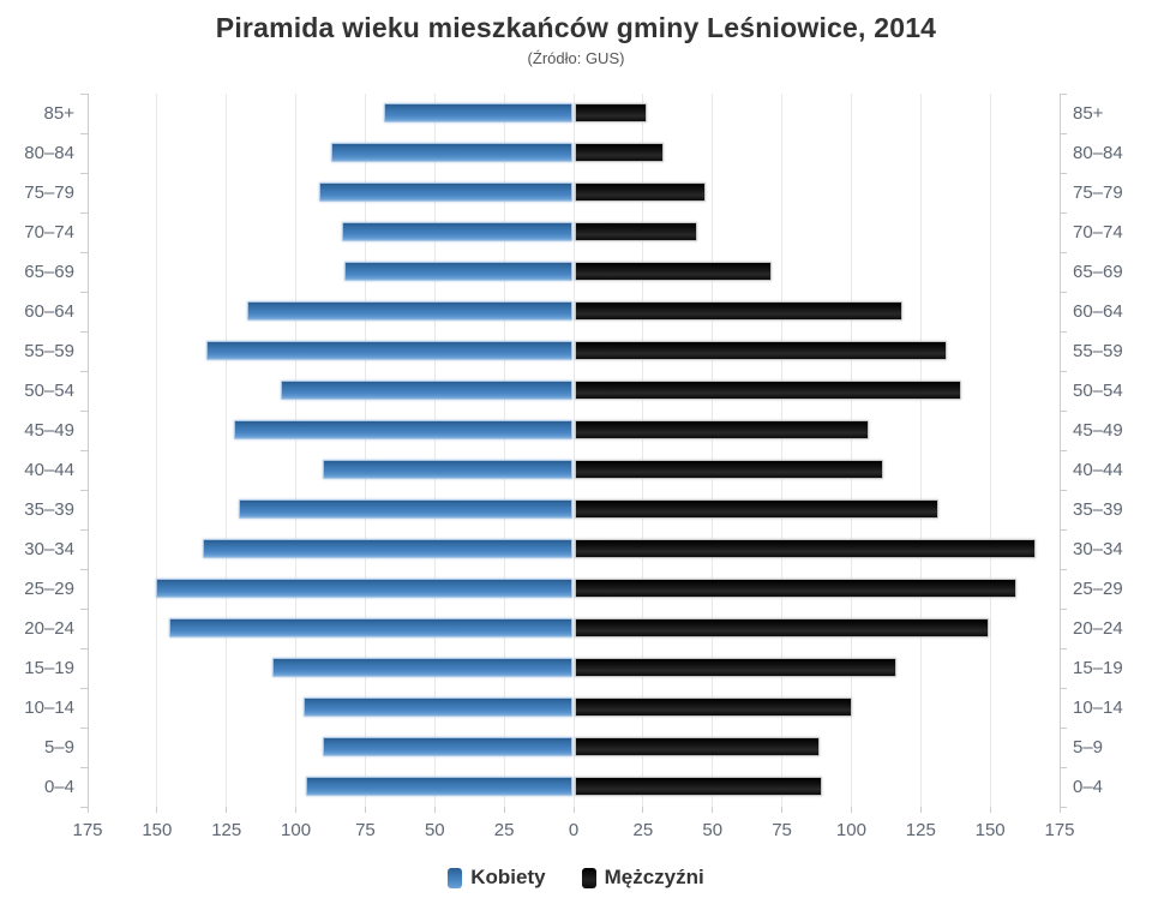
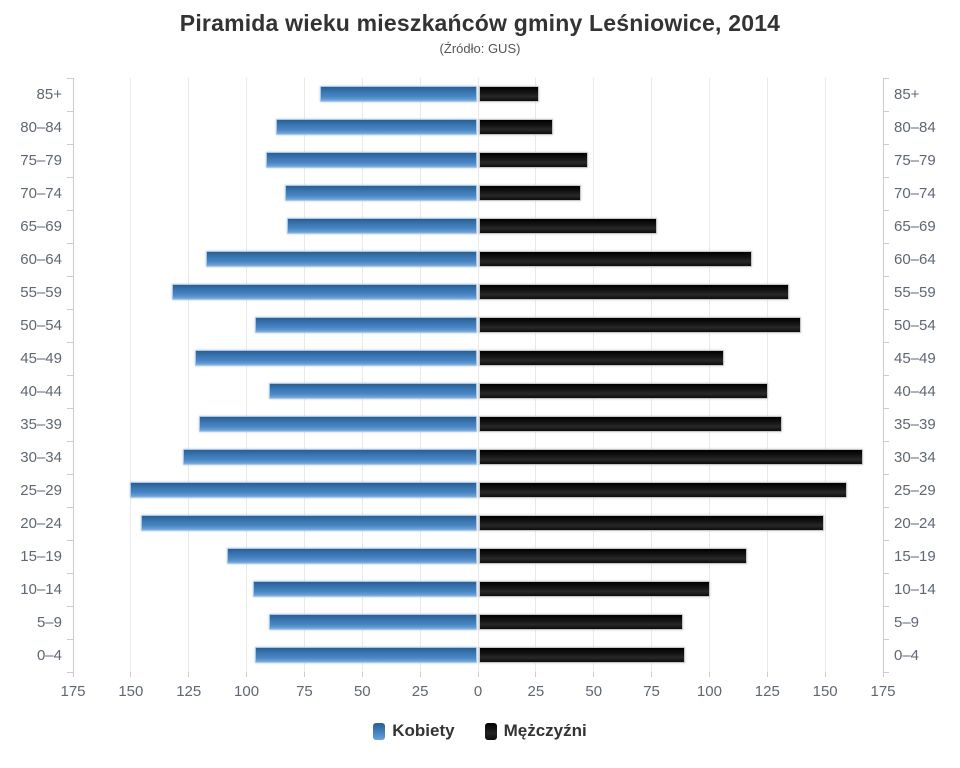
Mężczyźni/65–69: 71 -> 77
Kobiety/50–54: 105 -> 96
Mężczyźni/40–44: 111 -> 125
Kobiety/30–34: 133 -> 127
